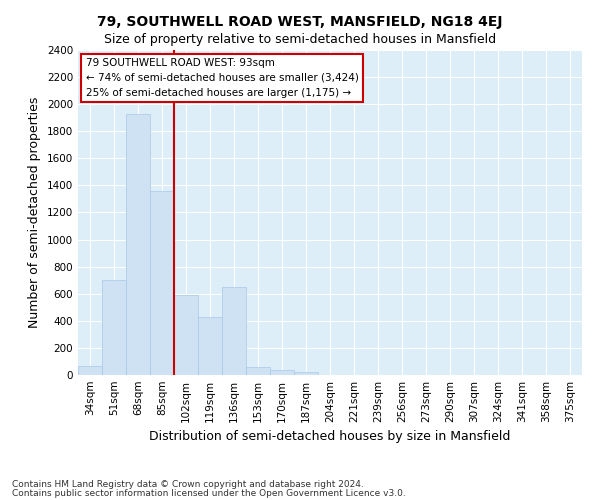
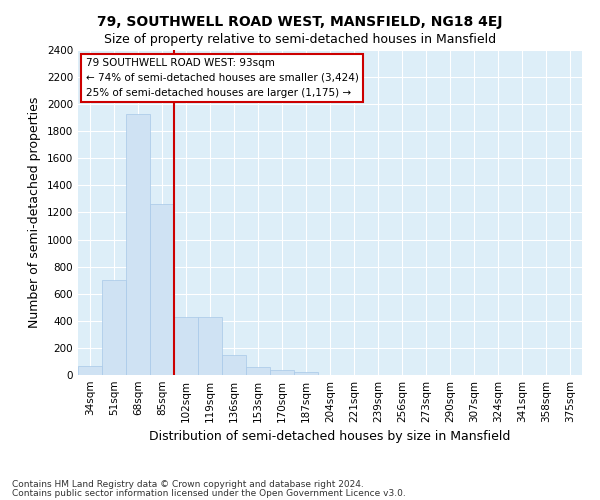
85sqm: 1360 -> 1260
102sqm: 590 -> 430
136sqm: 650 -> 140
